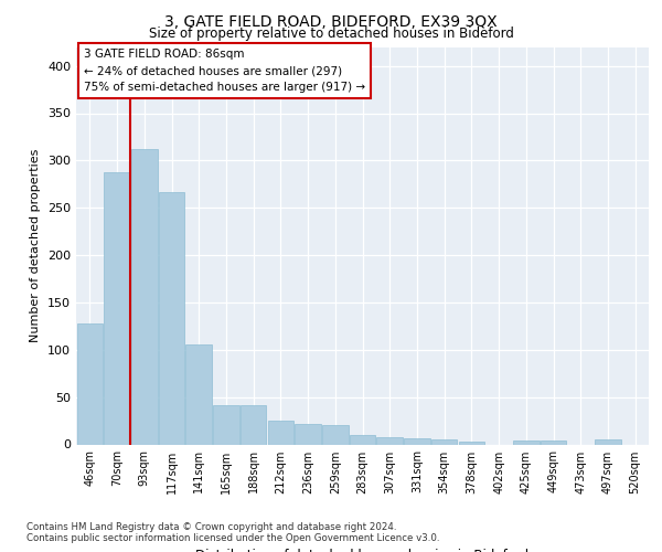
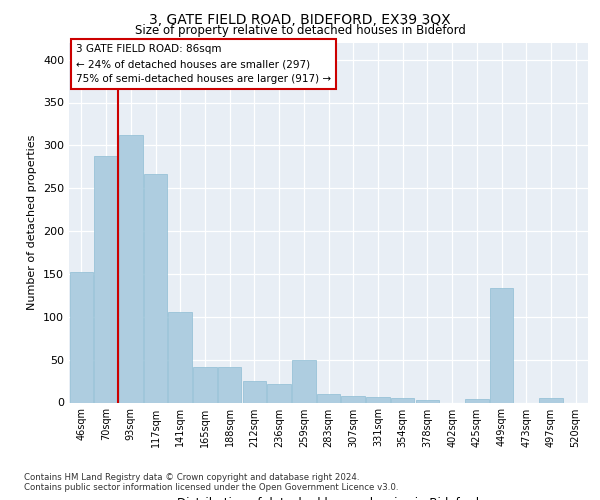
46sqm: 128 -> 152
259sqm: 21 -> 50
449sqm: 4 -> 134
